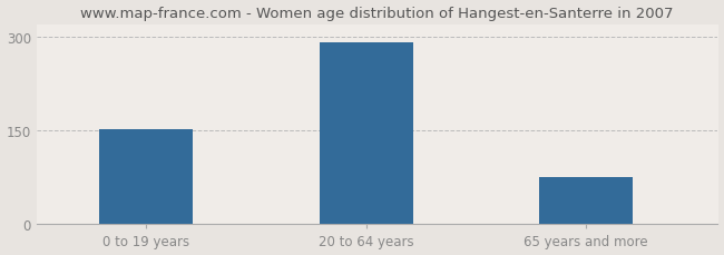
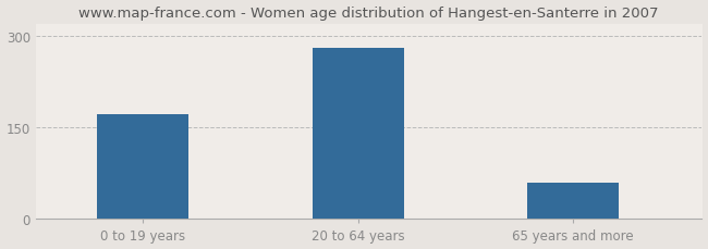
0 to 19 years: 152 -> 172
20 to 64 years: 291 -> 280
65 years and more: 76 -> 60
